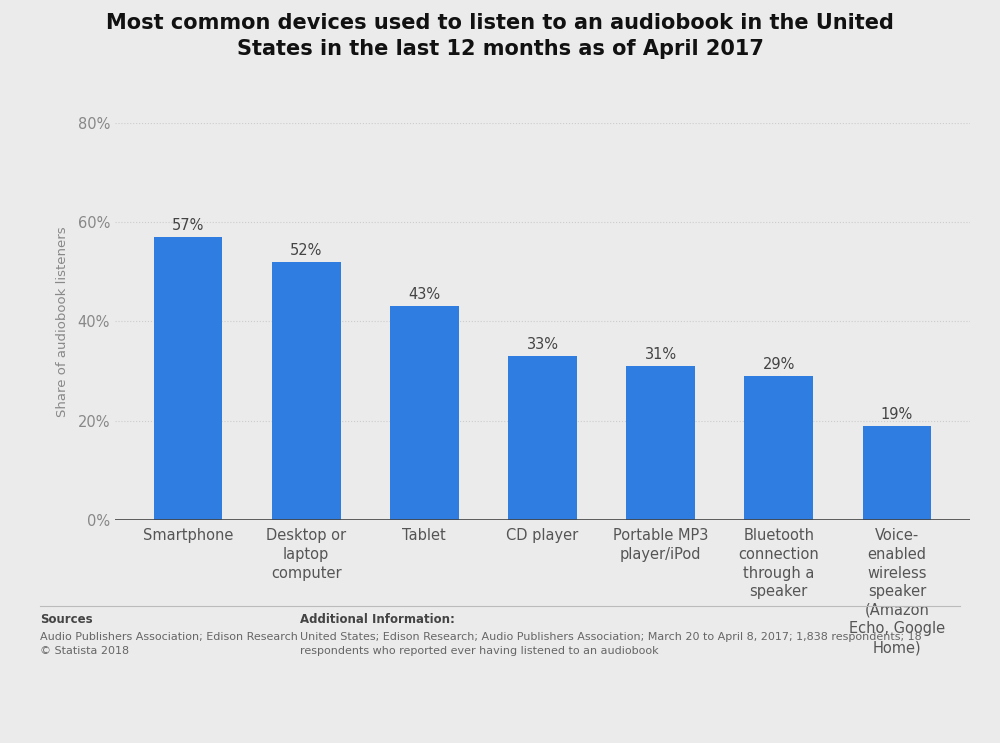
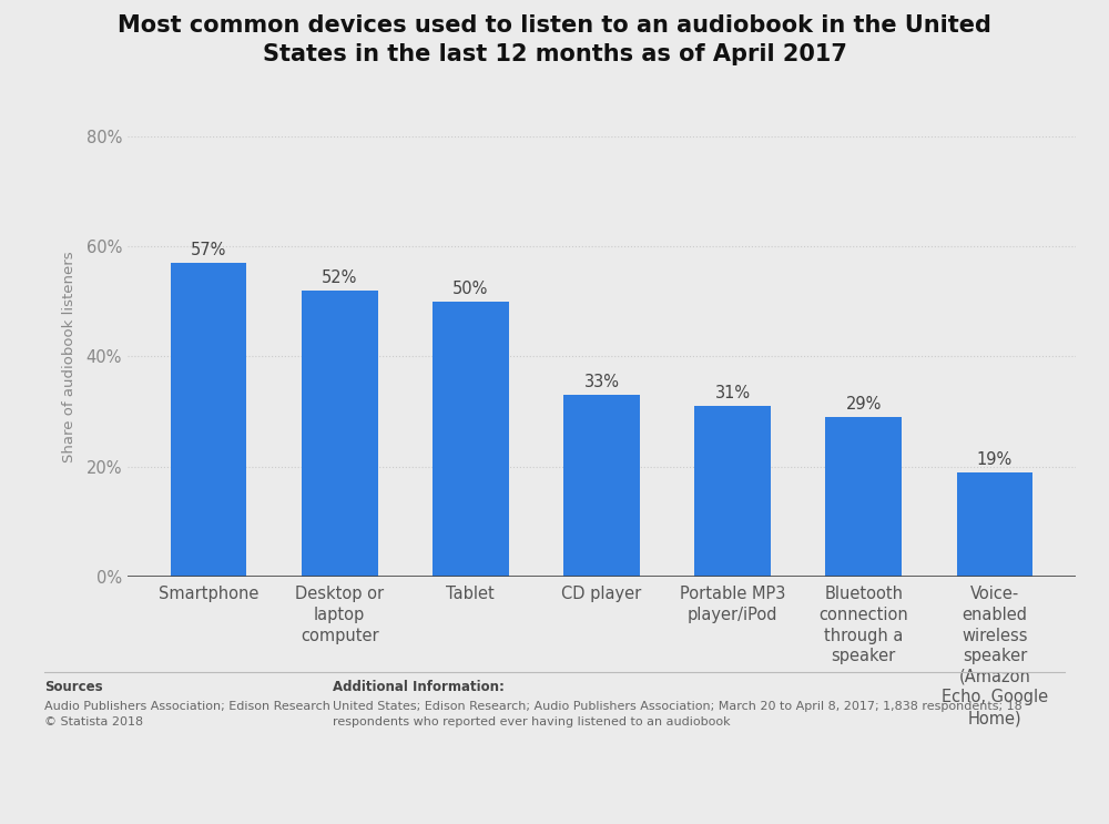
Tablet: 43% -> 50%
